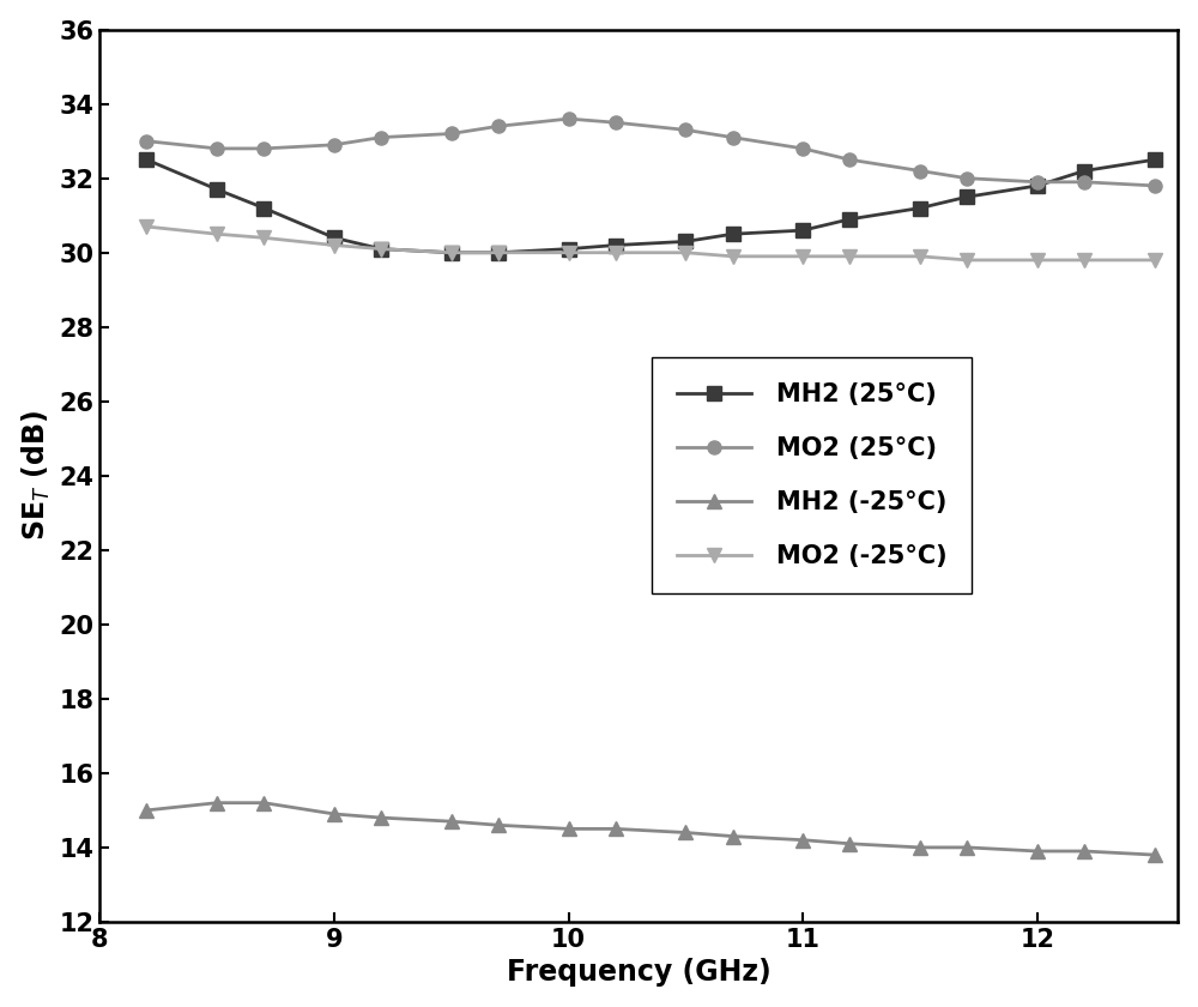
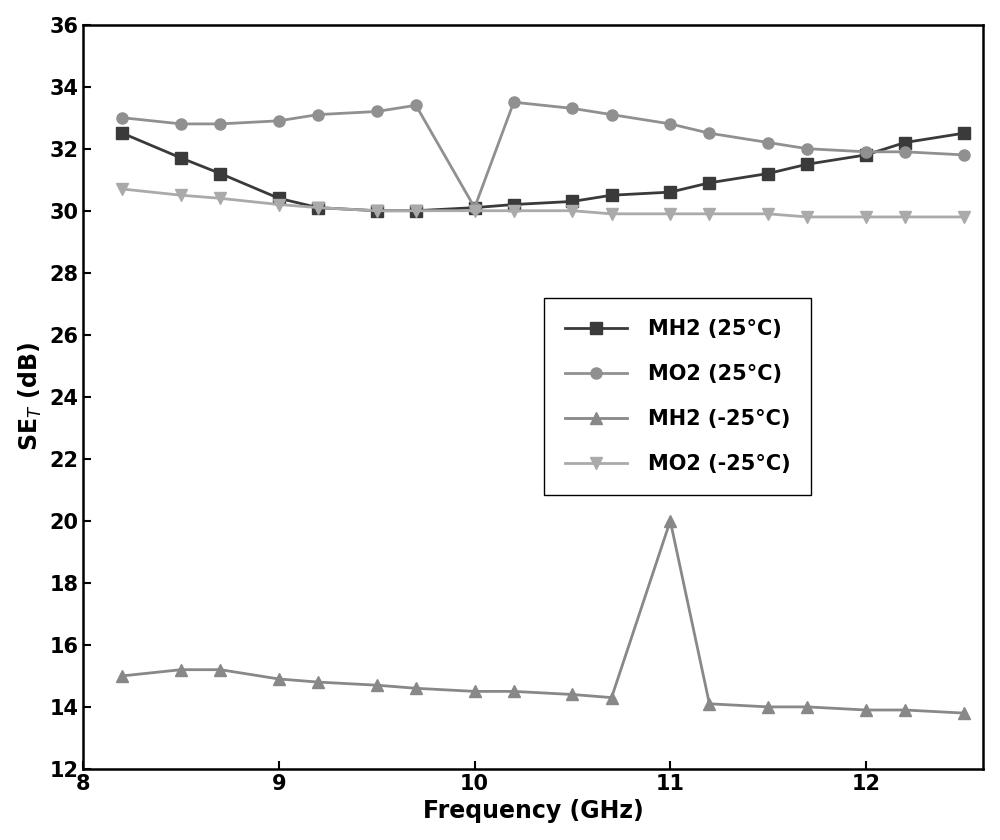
MO2 (25°C)/10: 33.6 -> 30.1
MH2 (-25°C)/11: 14.2 -> 20.0
